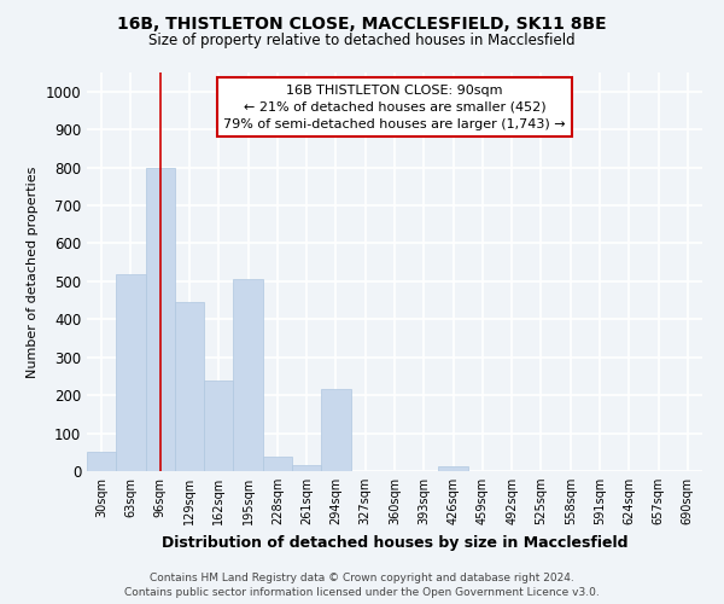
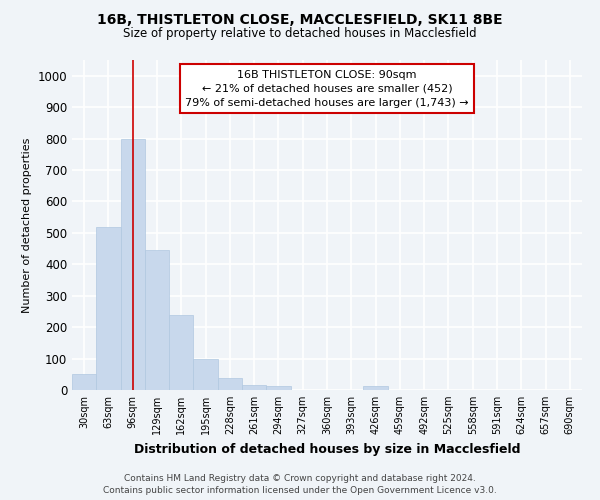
195sqm: 505 -> 98
294sqm: 215 -> 12
